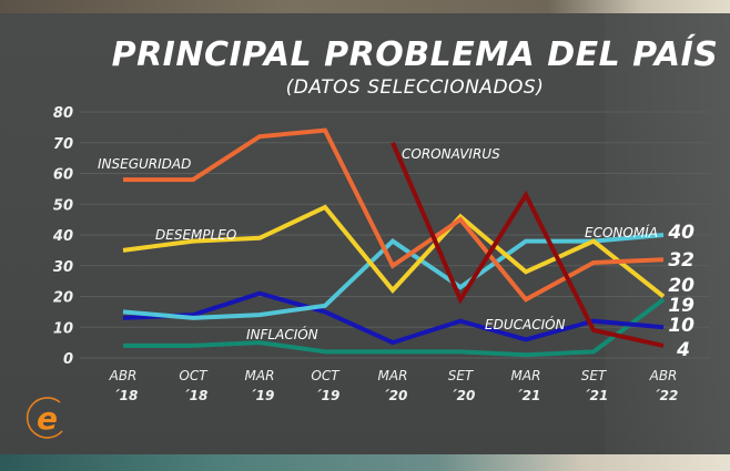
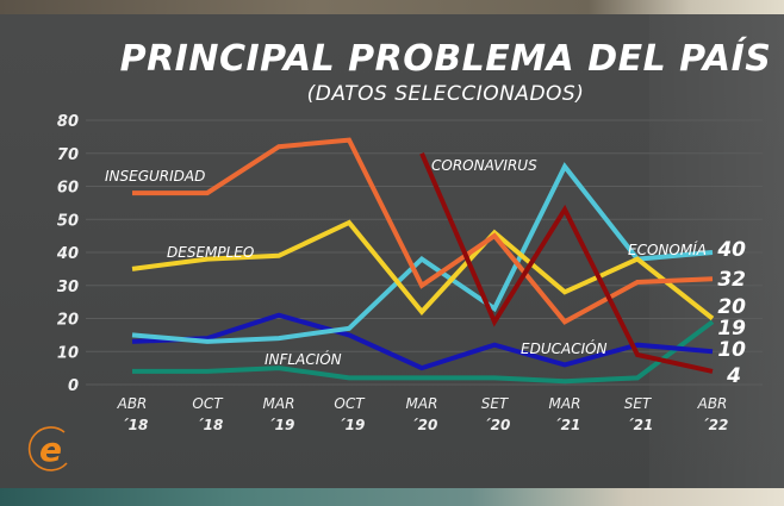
ECONOMÍA/MAR ´21: 38 -> 66
